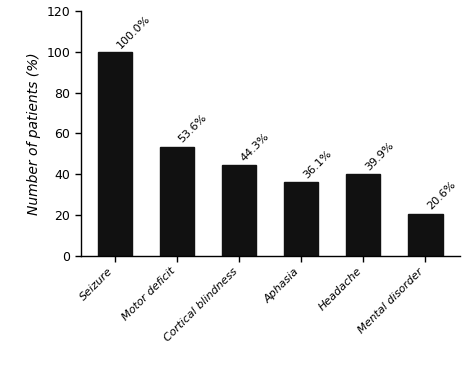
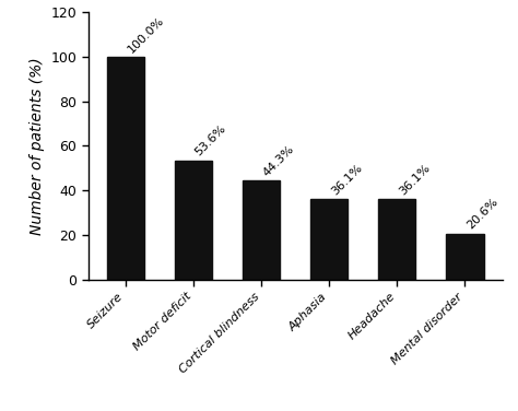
Headache: 39.9% -> 36.1%
